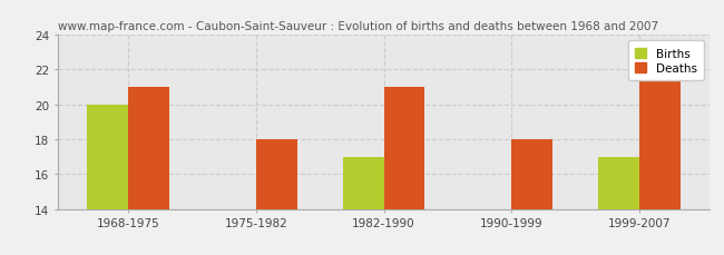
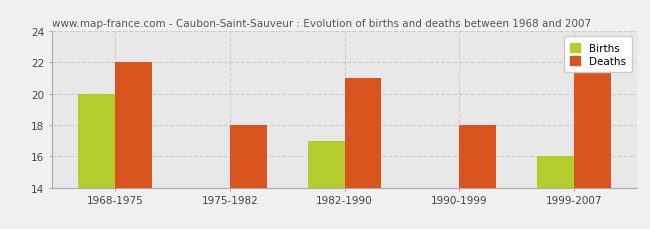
Deaths/1968-1975: 21 -> 22
Births/1999-2007: 17 -> 16
